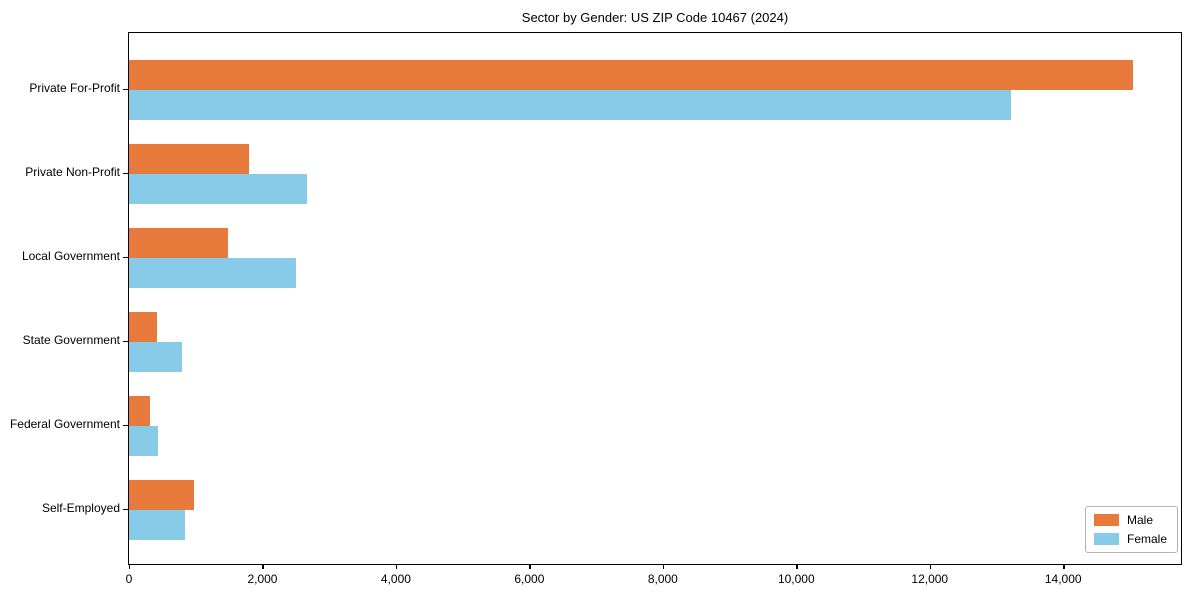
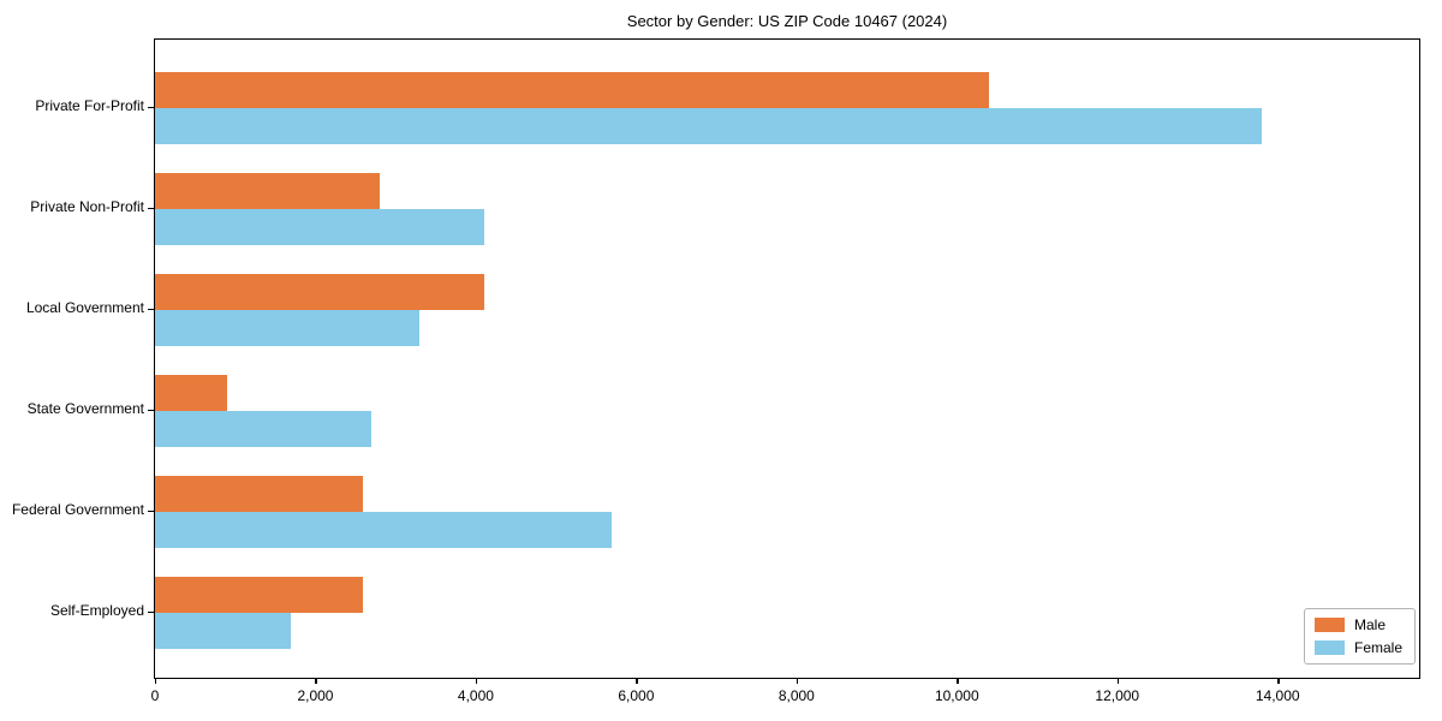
Male/Private For-Profit: 15000 -> 10400
Female/Private For-Profit: 13200 -> 13800
Male/Private Non-Profit: 1800 -> 2800
Female/Private Non-Profit: 2700 -> 4100
Male/Local Government: 1500 -> 4100
Female/Local Government: 2500 -> 3300
Male/State Government: 400 -> 900
Female/State Government: 800 -> 2700
Male/Federal Government: 300 -> 2600
Female/Federal Government: 400 -> 5700
Male/Self-Employed: 1000 -> 2600
Female/Self-Employed: 800 -> 1700
